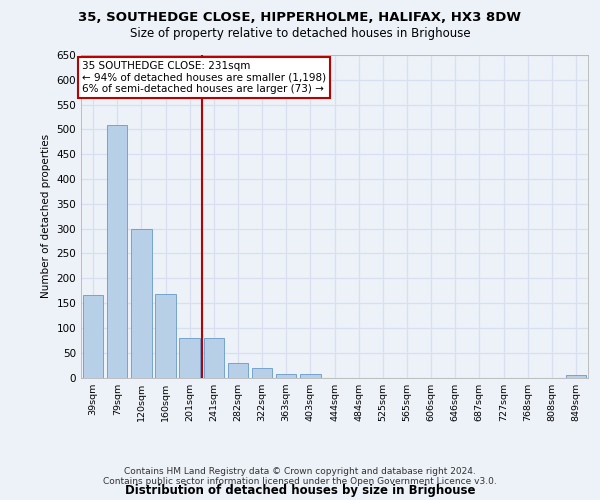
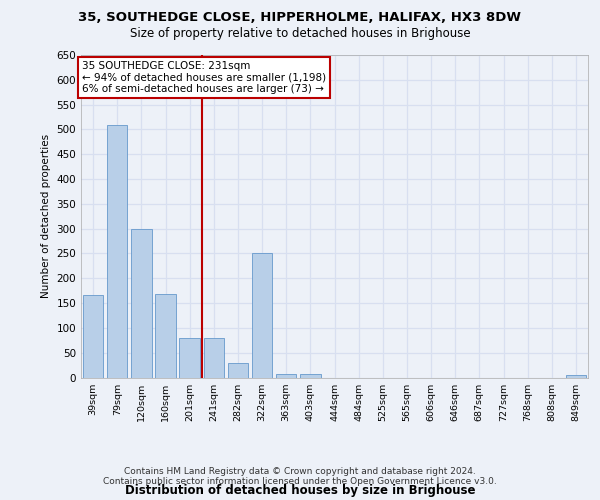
322sqm: 20 -> 250
